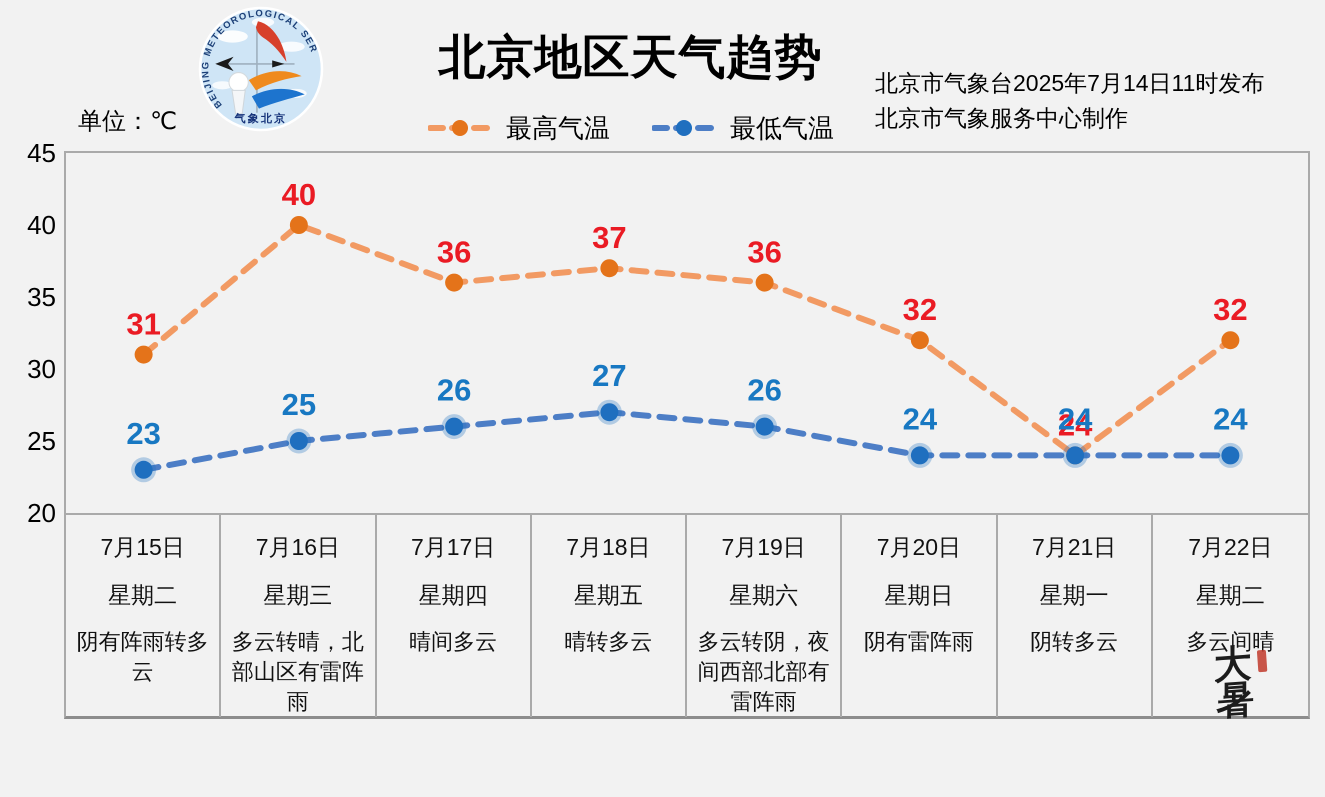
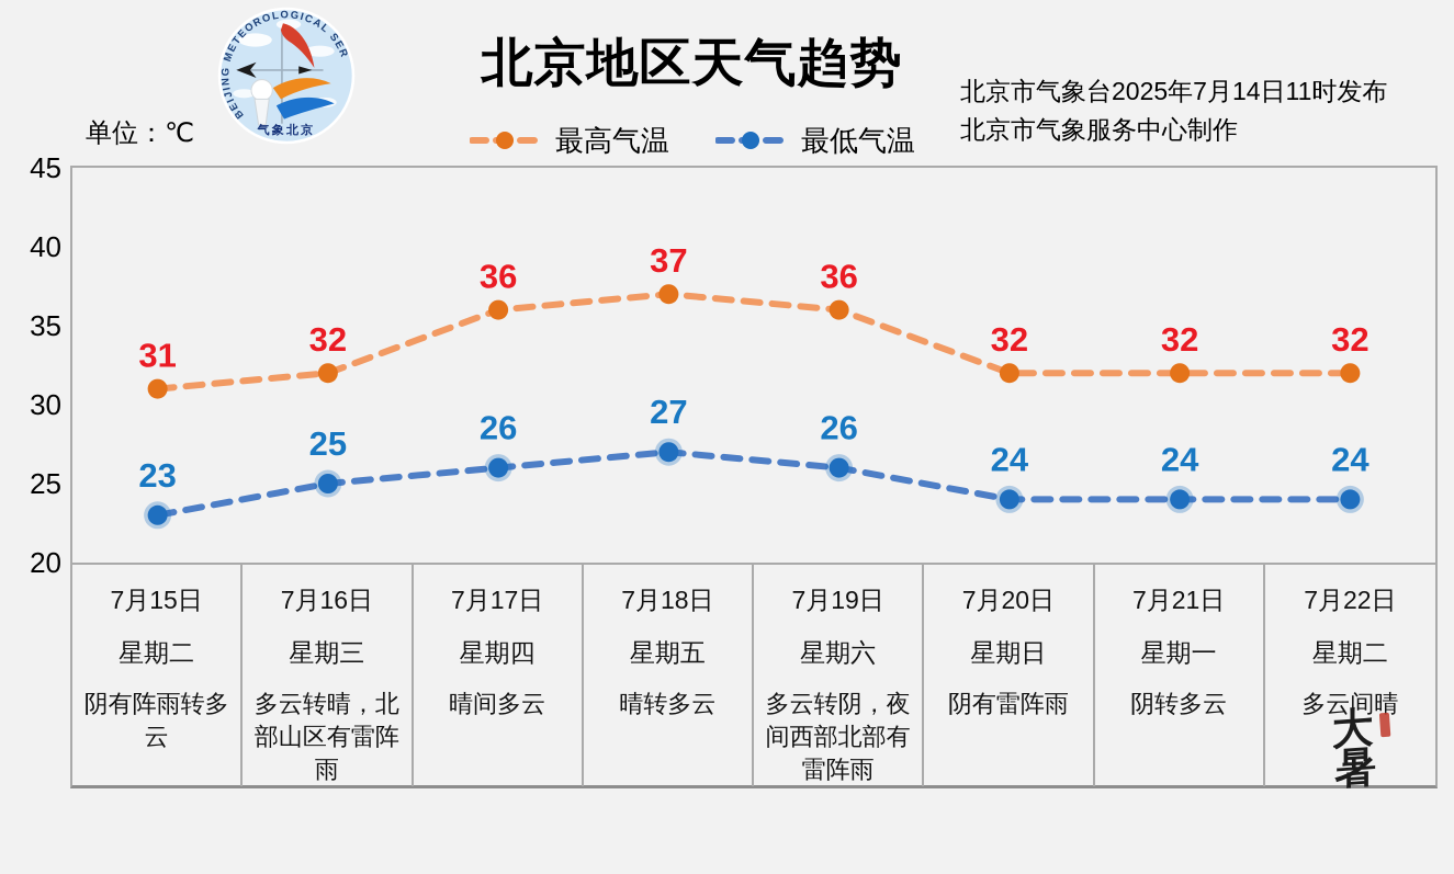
最高气温/7月16日: 40 -> 32
最高气温/7月21日: 24 -> 32
